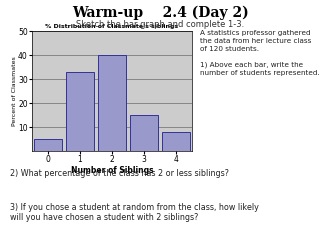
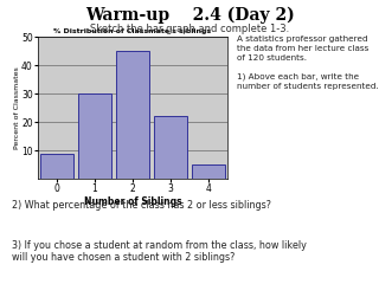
0: 5 -> 9
1: 33 -> 30
2: 40 -> 45
3: 15 -> 22
4: 8 -> 5
